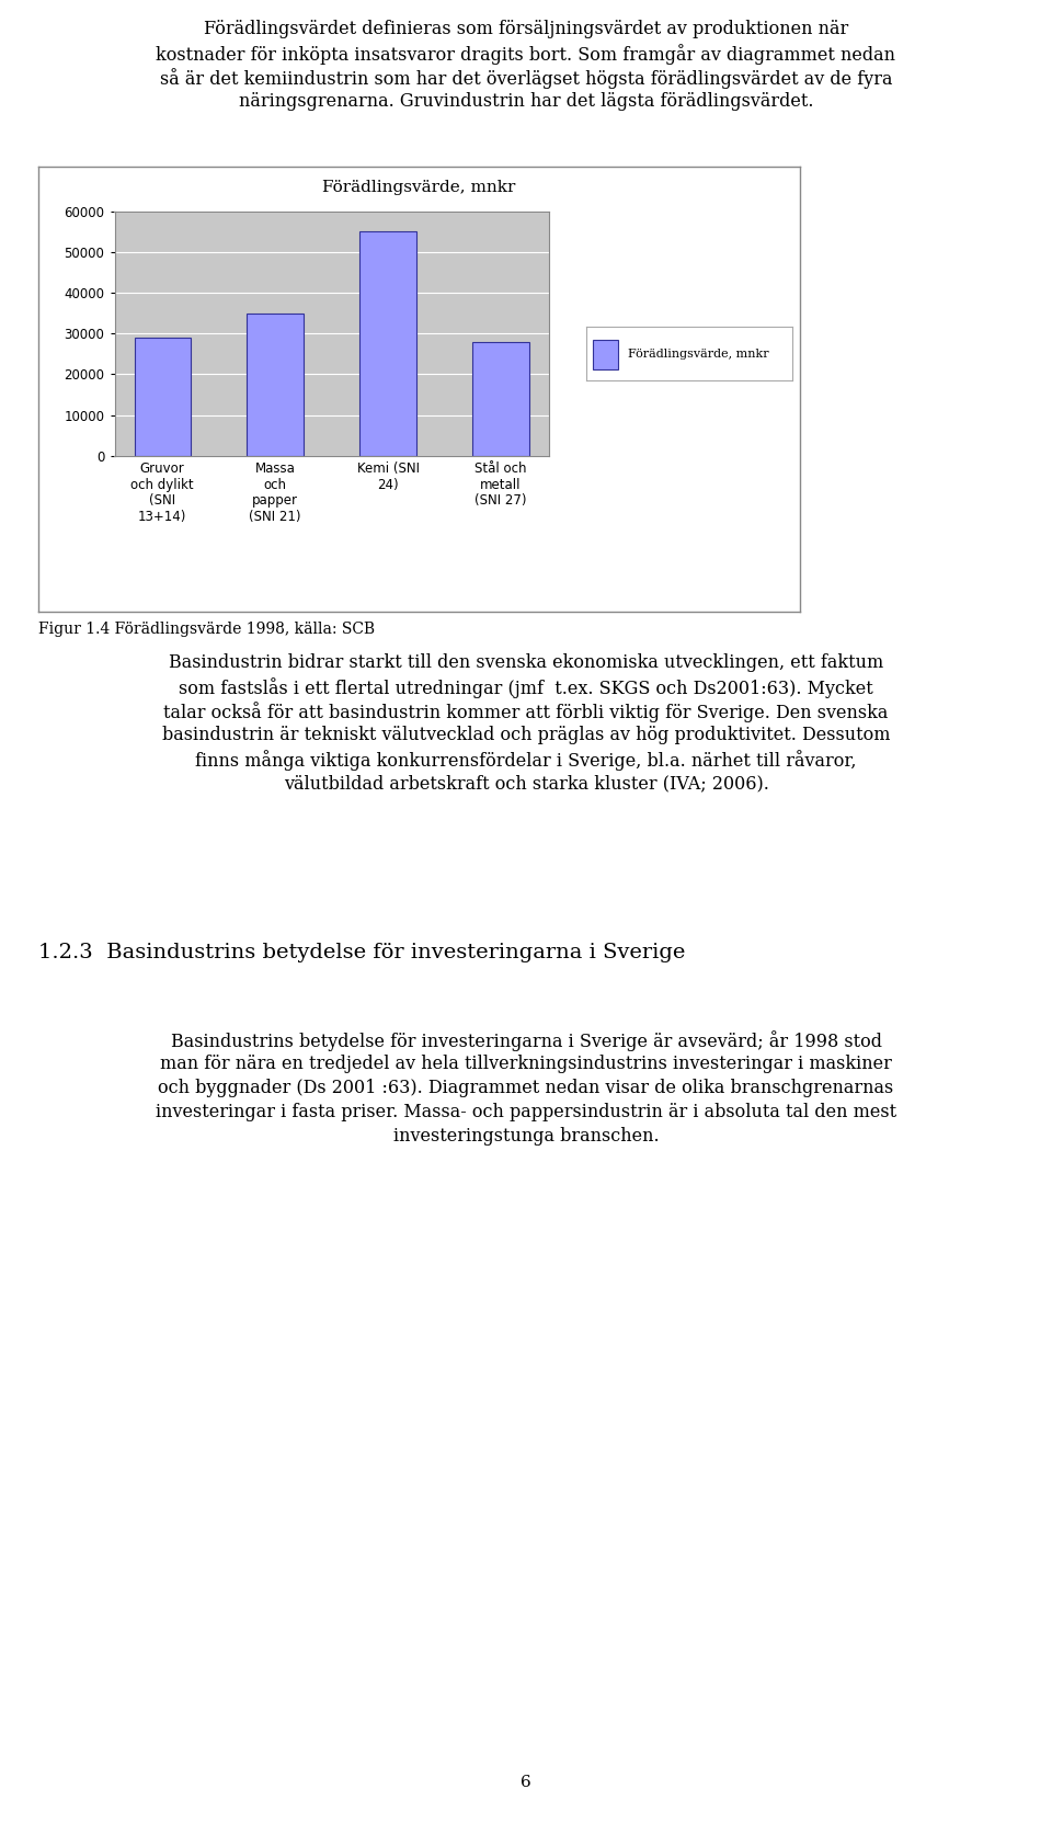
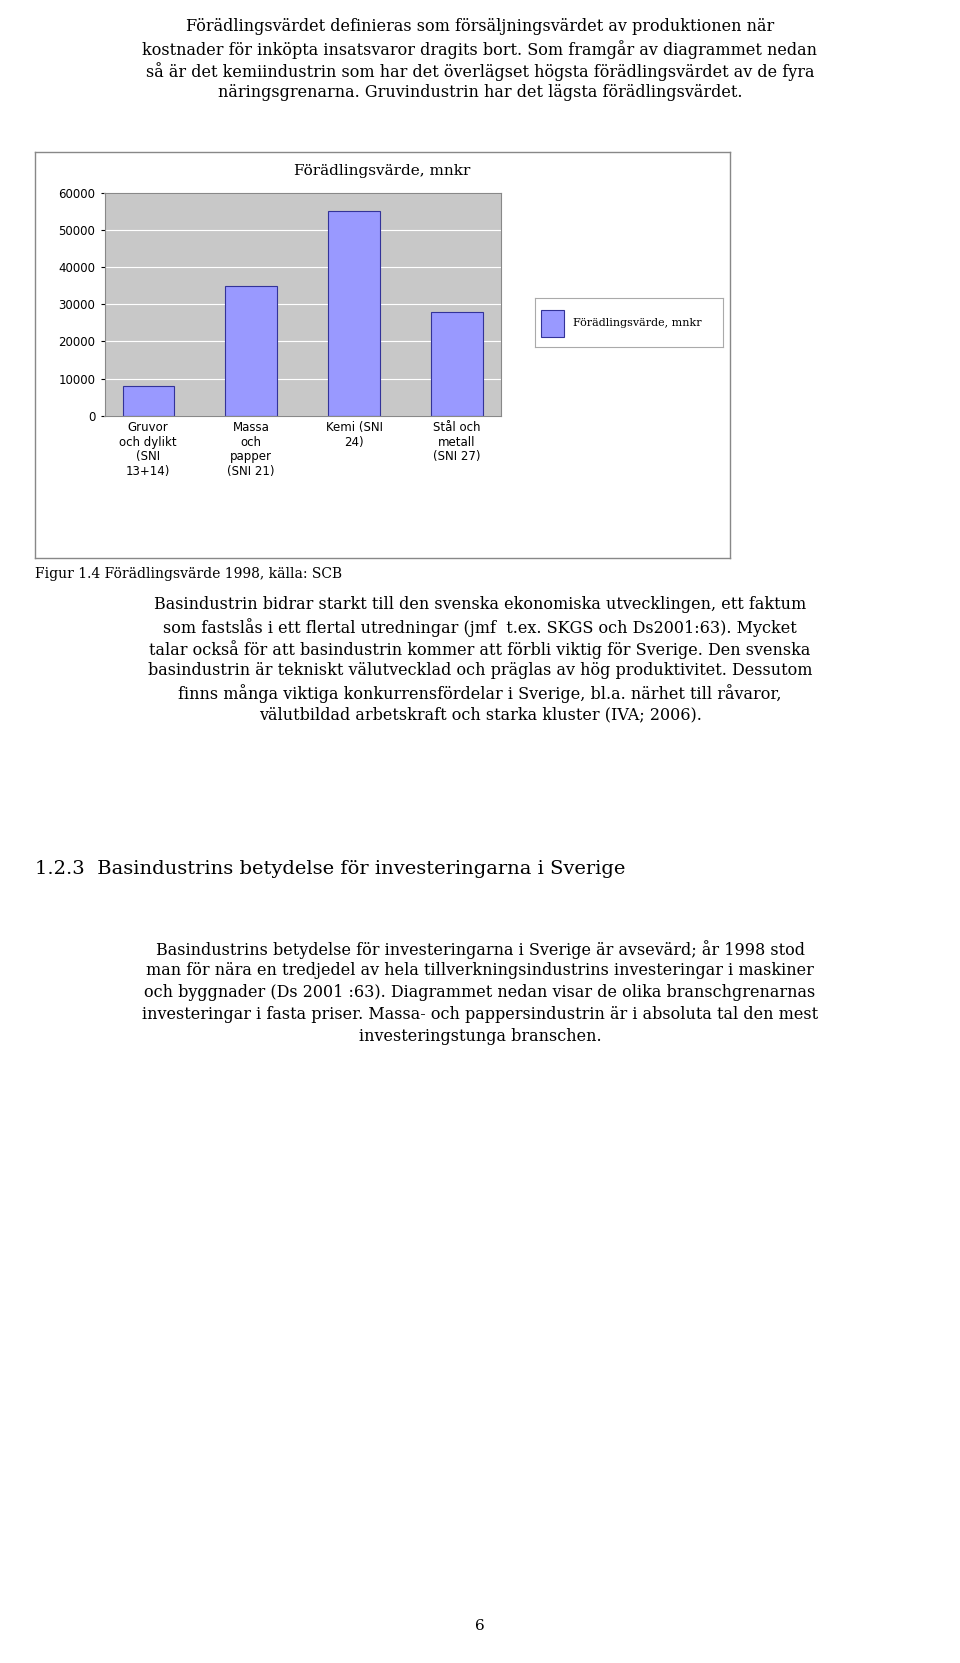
Gruvor och dylikt (SNI 13+14): 29000 -> 8000
